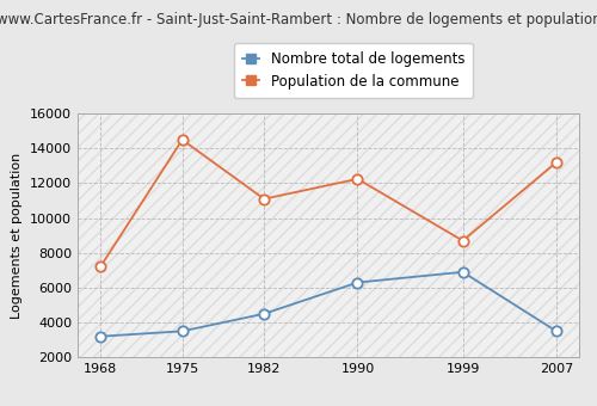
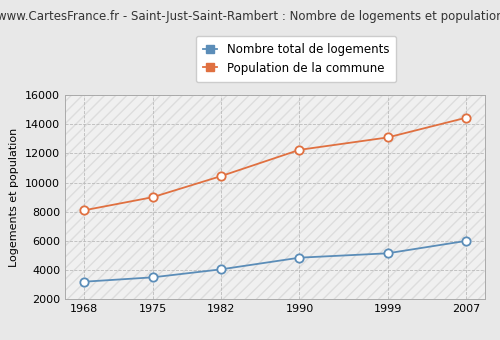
Population de la commune/1968: 7200 -> 8100
Population de la commune/1975: 14500 -> 9000
Nombre total de logements/1982: 4500 -> 4000
Population de la commune/1982: 11100 -> 10400
Nombre total de logements/1990: 6300 -> 4800
Nombre total de logements/1999: 6900 -> 5200
Population de la commune/1999: 8700 -> 13100
Nombre total de logements/2007: 3500 -> 6000
Population de la commune/2007: 13200 -> 14400
